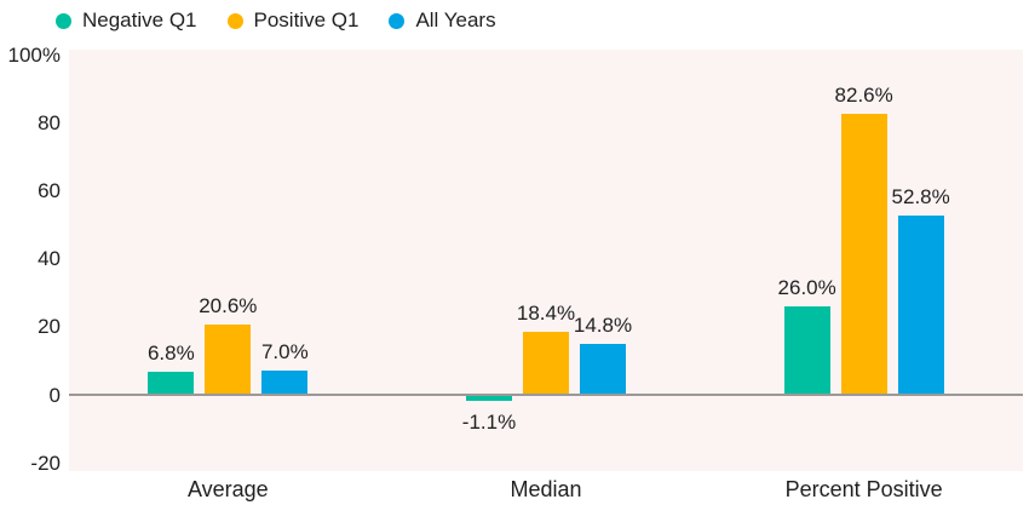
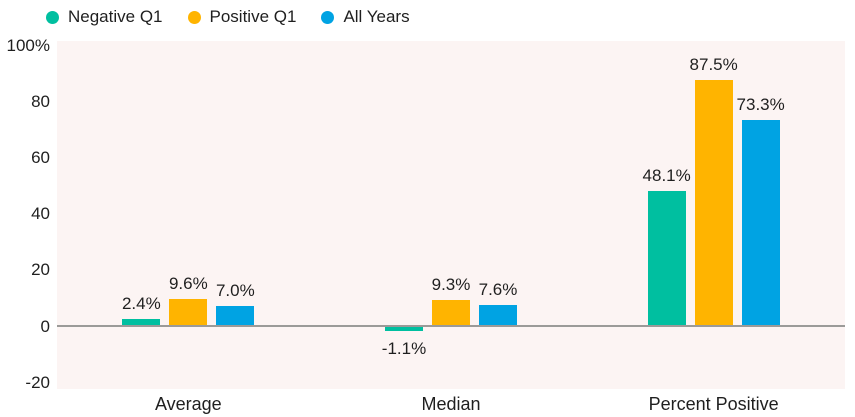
Negative Q1/Average: 6.8% -> 2.4%
Positive Q1/Average: 20.6% -> 9.6%
Positive Q1/Median: 18.4% -> 9.3%
All Years/Median: 14.8% -> 7.6%
Negative Q1/Percent Positive: 26.0% -> 48.1%
Positive Q1/Percent Positive: 82.6% -> 87.5%
All Years/Percent Positive: 52.8% -> 73.3%
